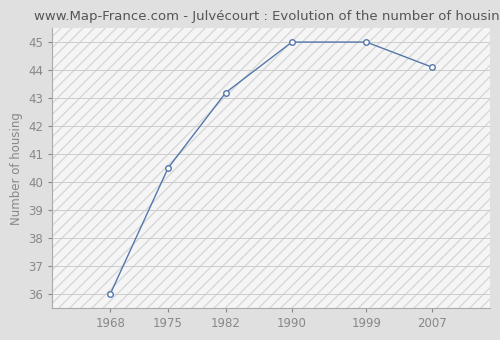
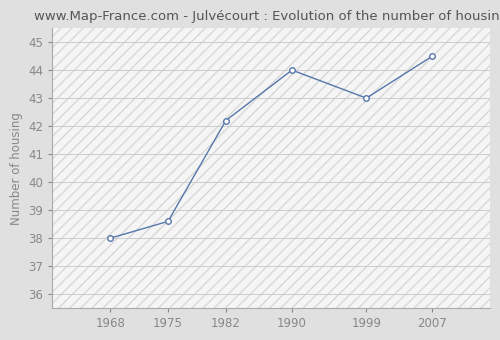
1968: 36.0 -> 38.0
1975: 40.5 -> 38.6
1982: 43.2 -> 42.2
1990: 45.0 -> 44.0
1999: 45.0 -> 43.0
2007: 44.1 -> 44.5
